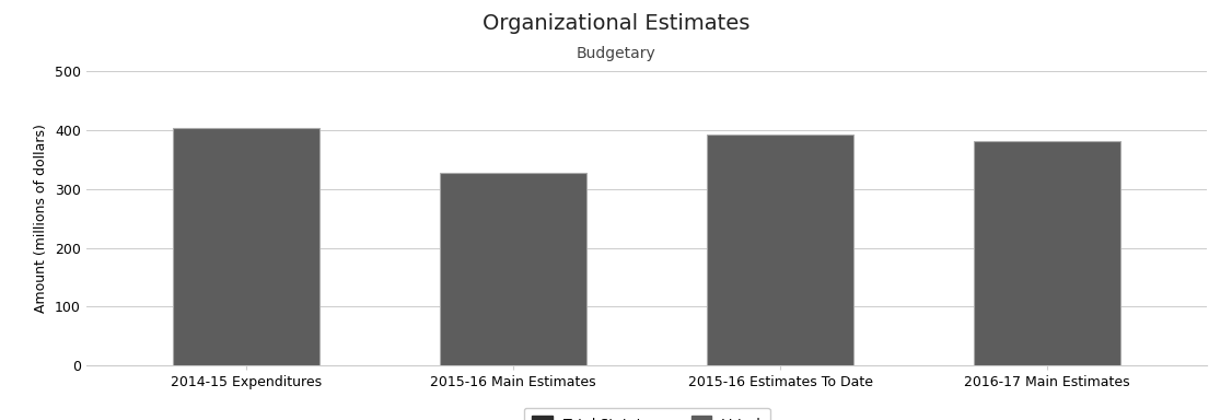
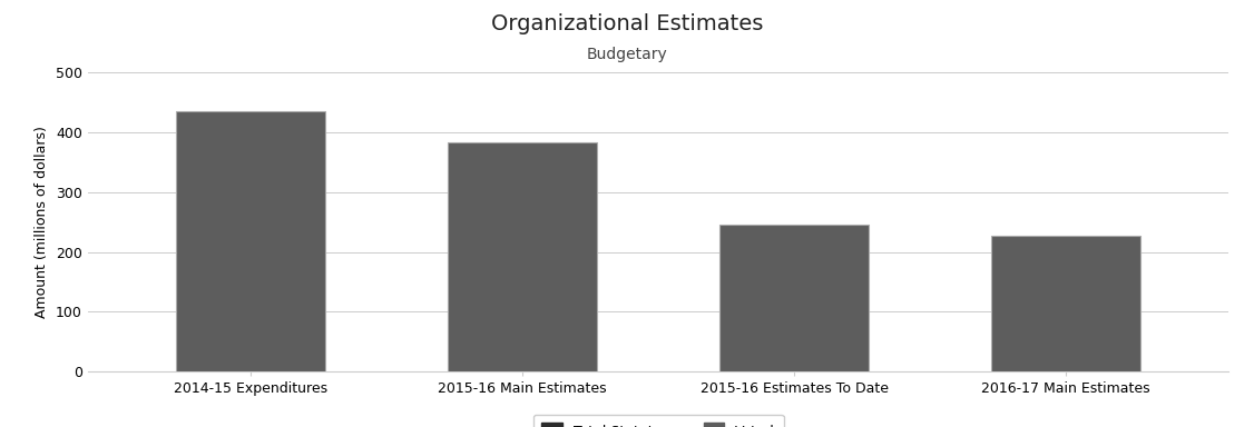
2014-15 Expenditures: 403 -> 436
2015-16 Main Estimates: 328 -> 384
2015-16 Estimates To Date: 392 -> 246
2016-17 Main Estimates: 381 -> 228
